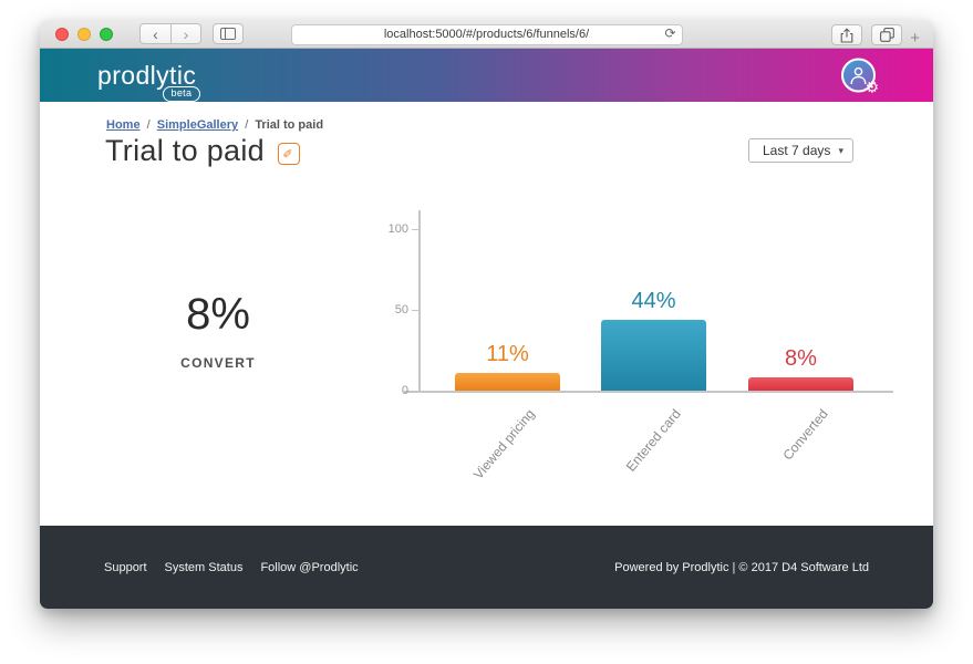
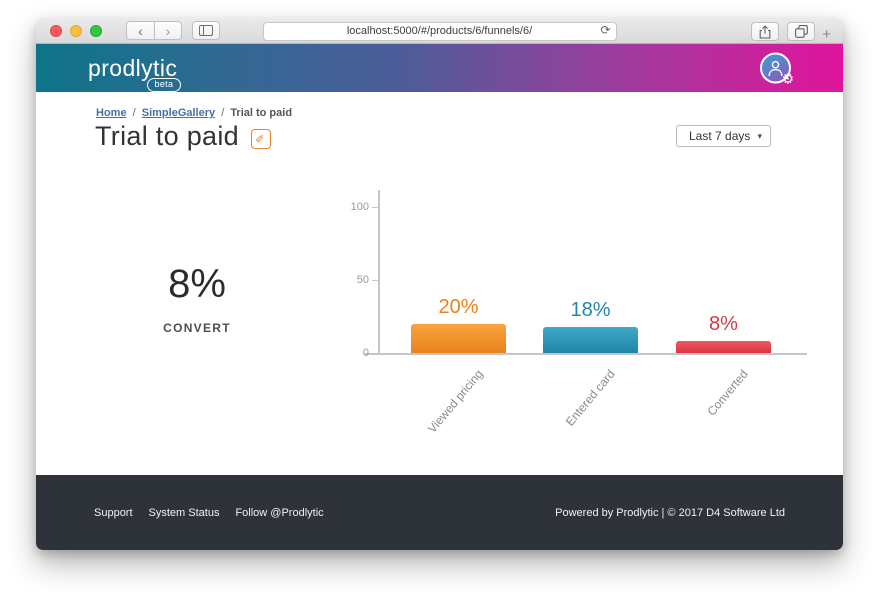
Viewed pricing: 11% -> 20%
Entered card: 44% -> 18%
